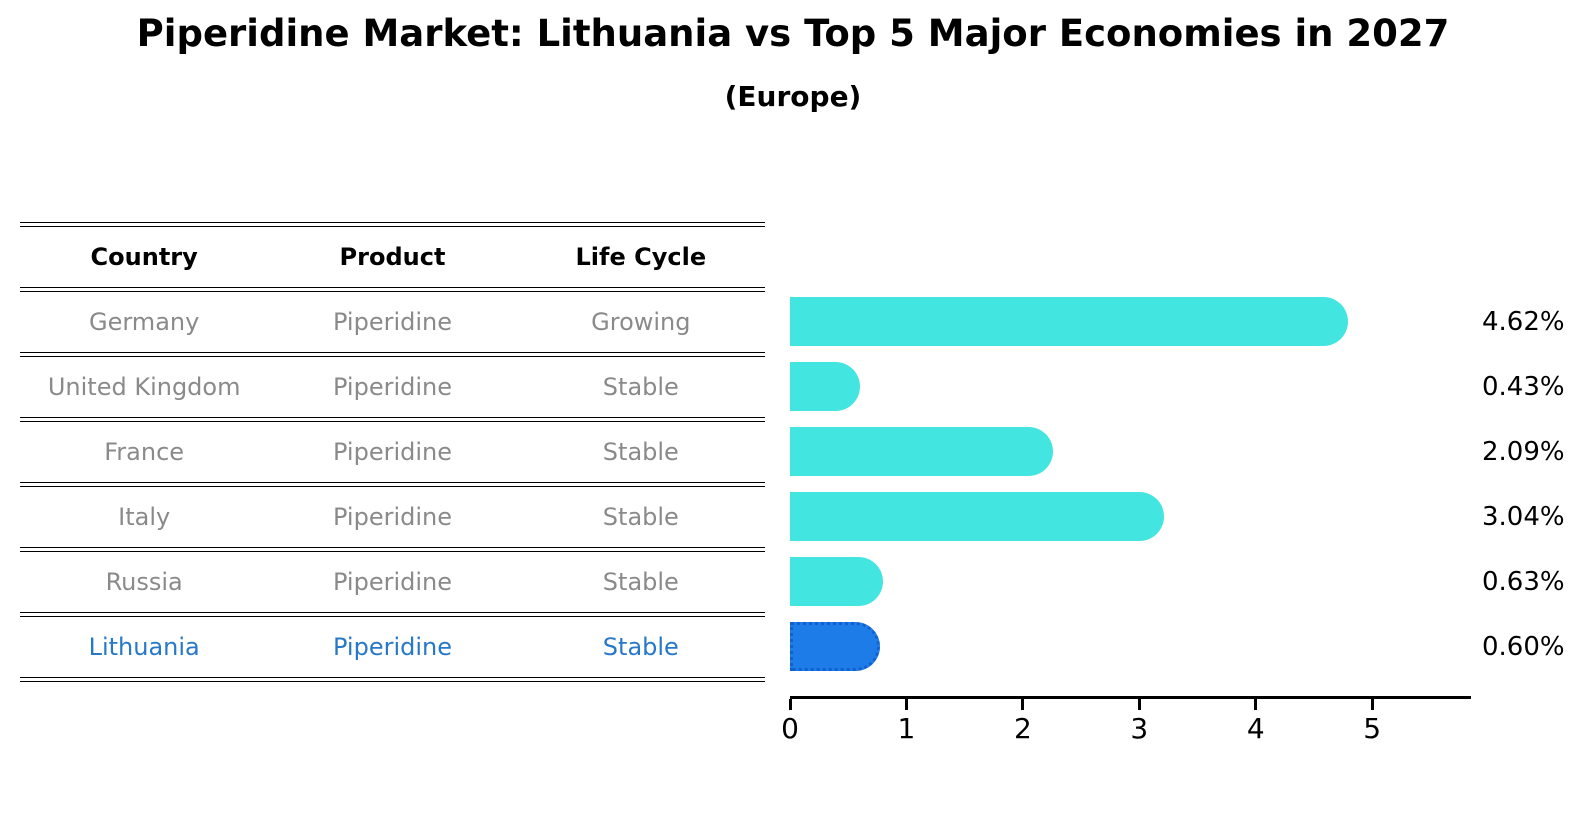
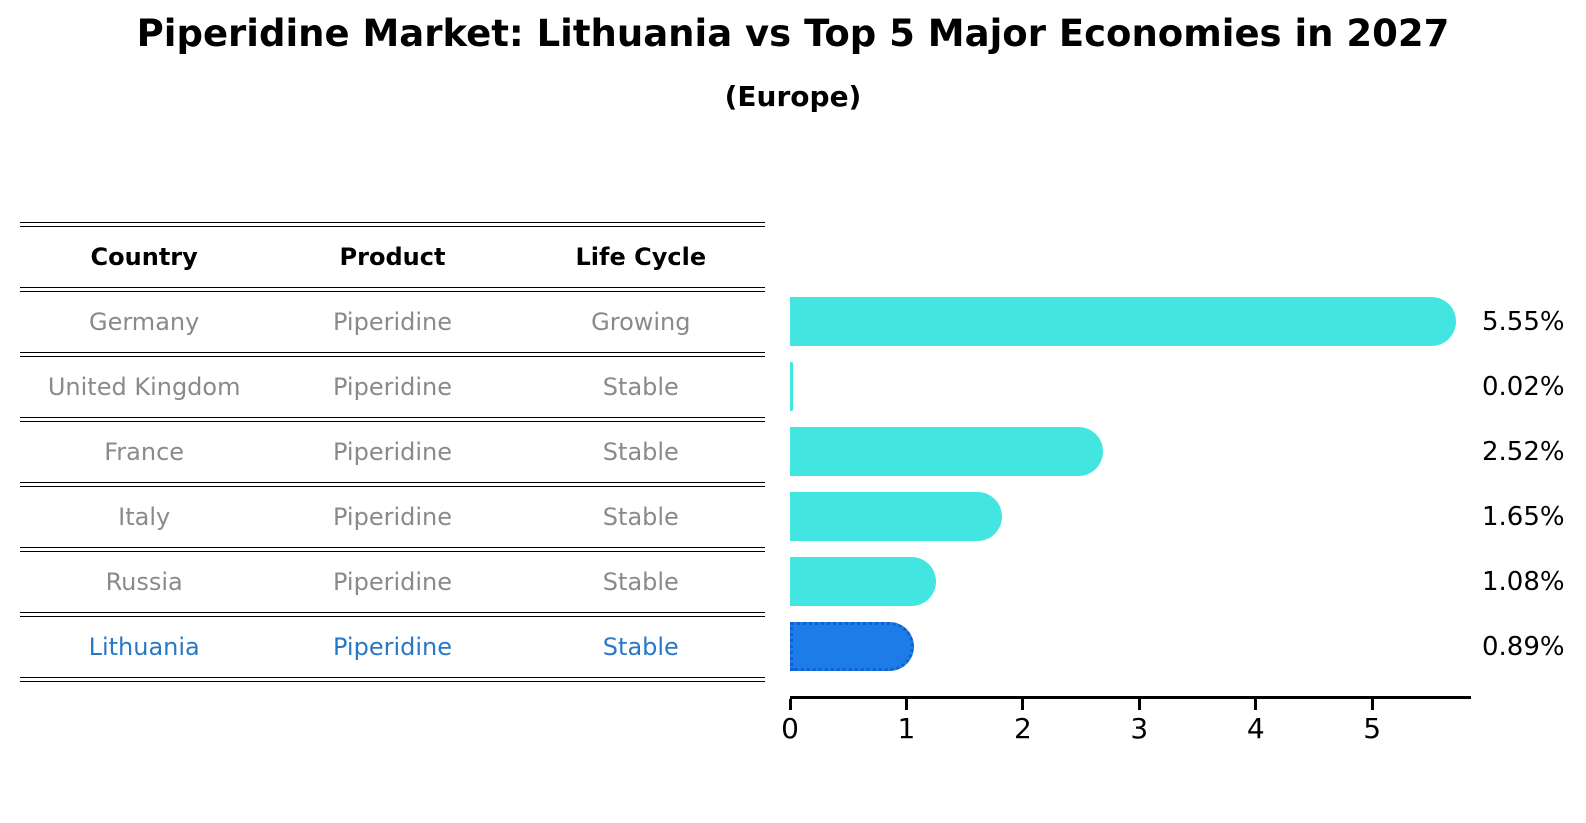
Germany: 4.62% -> 5.55%
United Kingdom: 0.43% -> 0.02%
France: 2.09% -> 2.52%
Italy: 3.04% -> 1.65%
Russia: 0.63% -> 1.08%
Lithuania: 0.60% -> 0.89%
